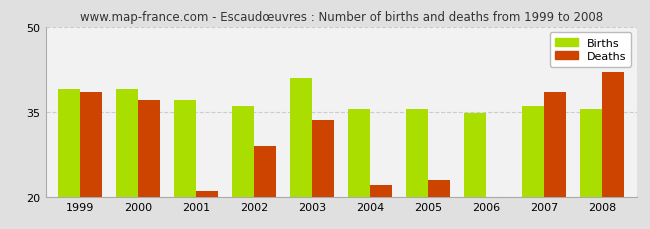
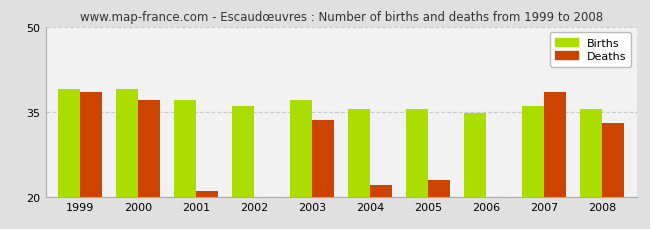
Deaths/2002: 29.0 -> 20.0
Births/2003: 41.0 -> 37.0
Deaths/2008: 42.0 -> 33.0
